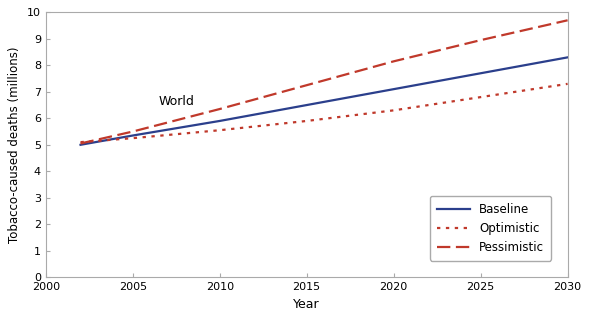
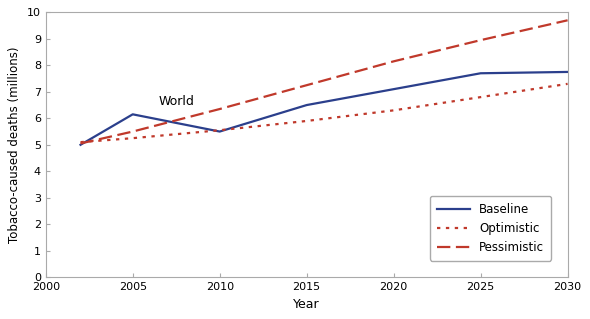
Baseline/2005: 5.35 -> 6.15
Baseline/2010: 5.90 -> 5.50
Baseline/2030: 8.30 -> 7.75
